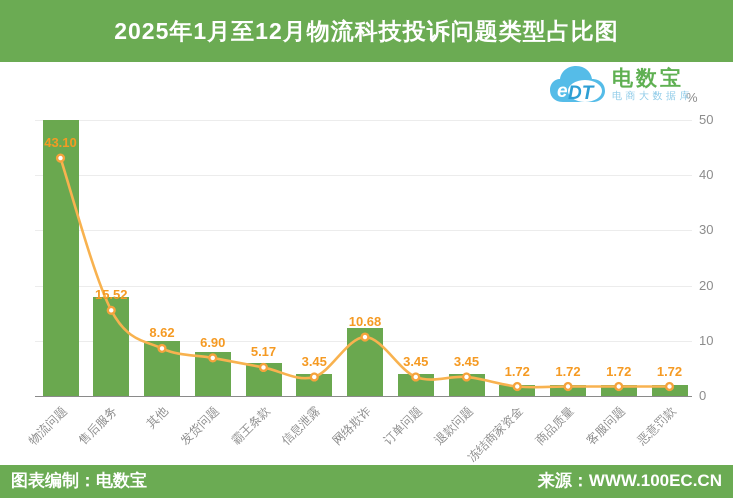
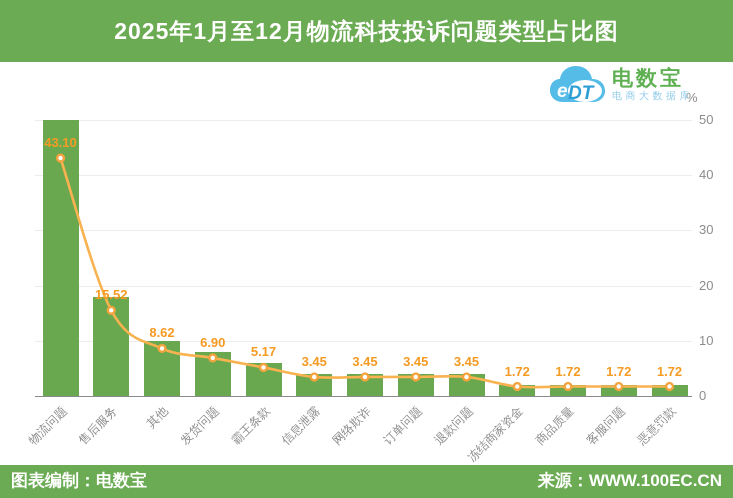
网络欺诈: 10.68 -> 3.45
